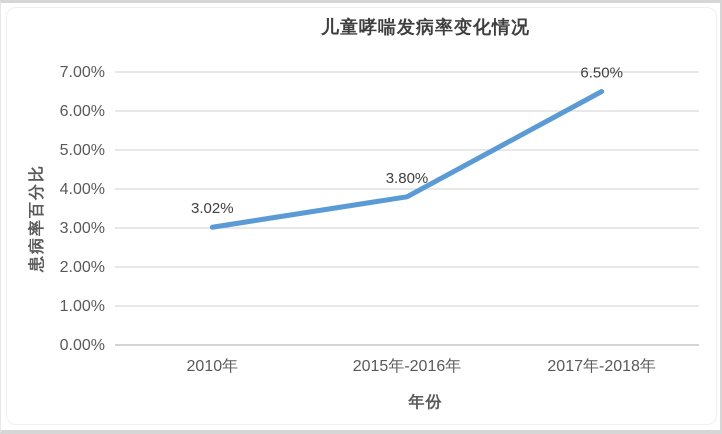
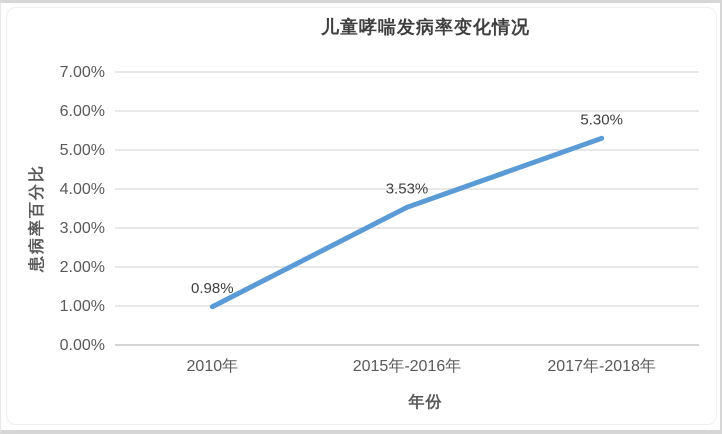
2010年: 3.02% -> 0.98%
2015年-2016年: 3.80% -> 3.53%
2017年-2018年: 6.50% -> 5.30%
